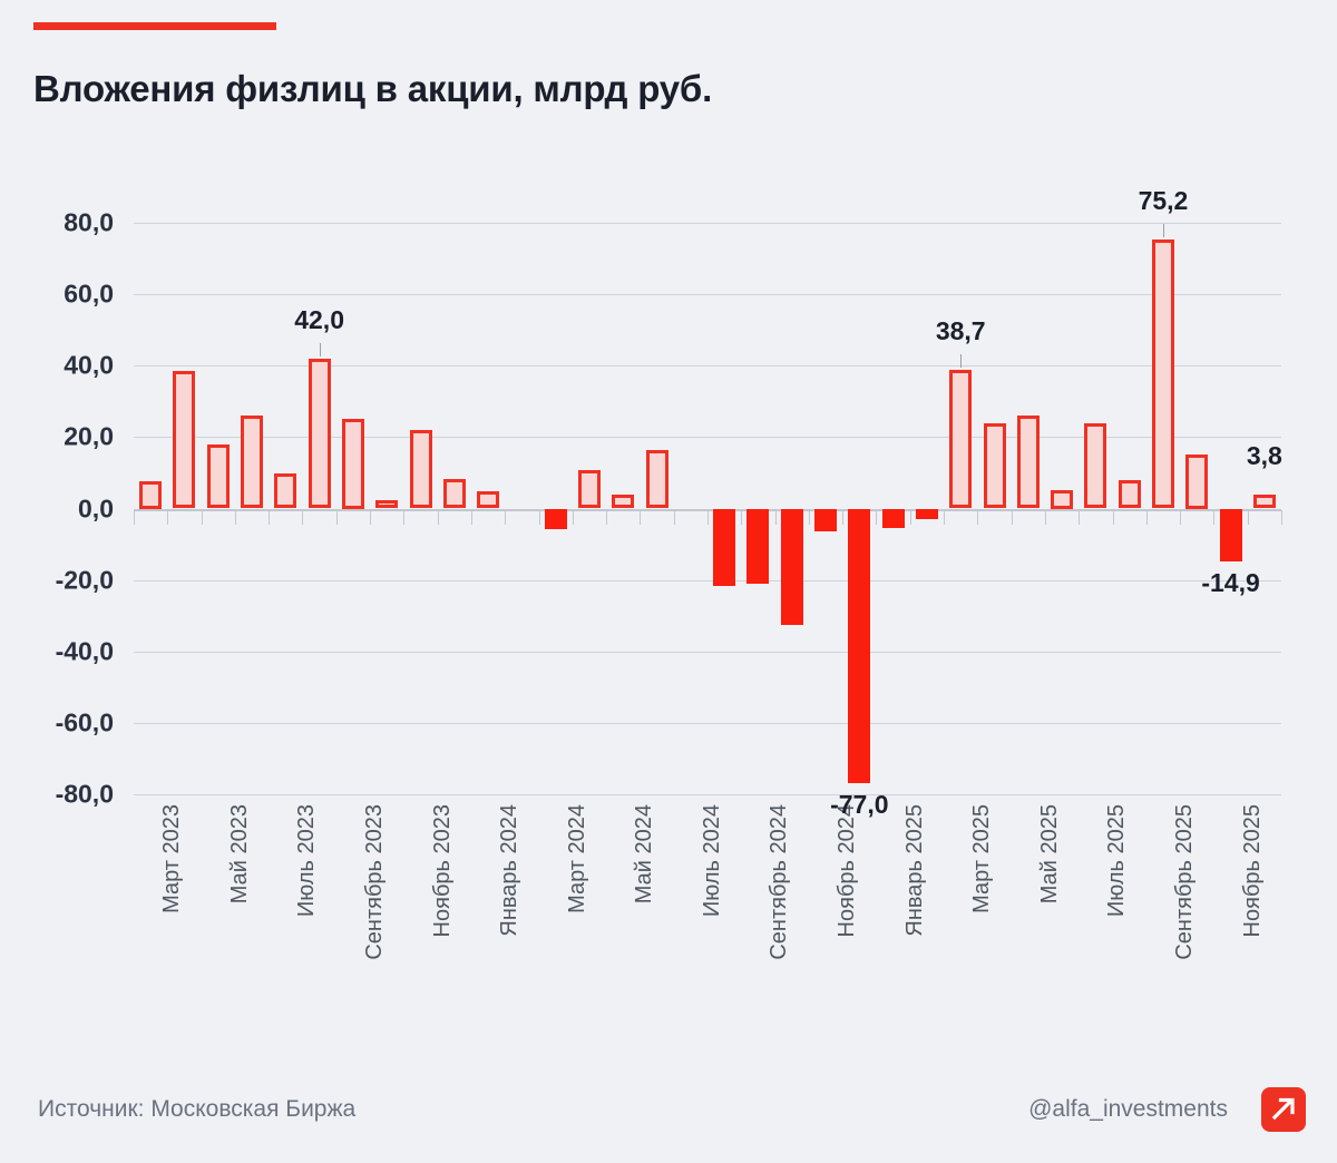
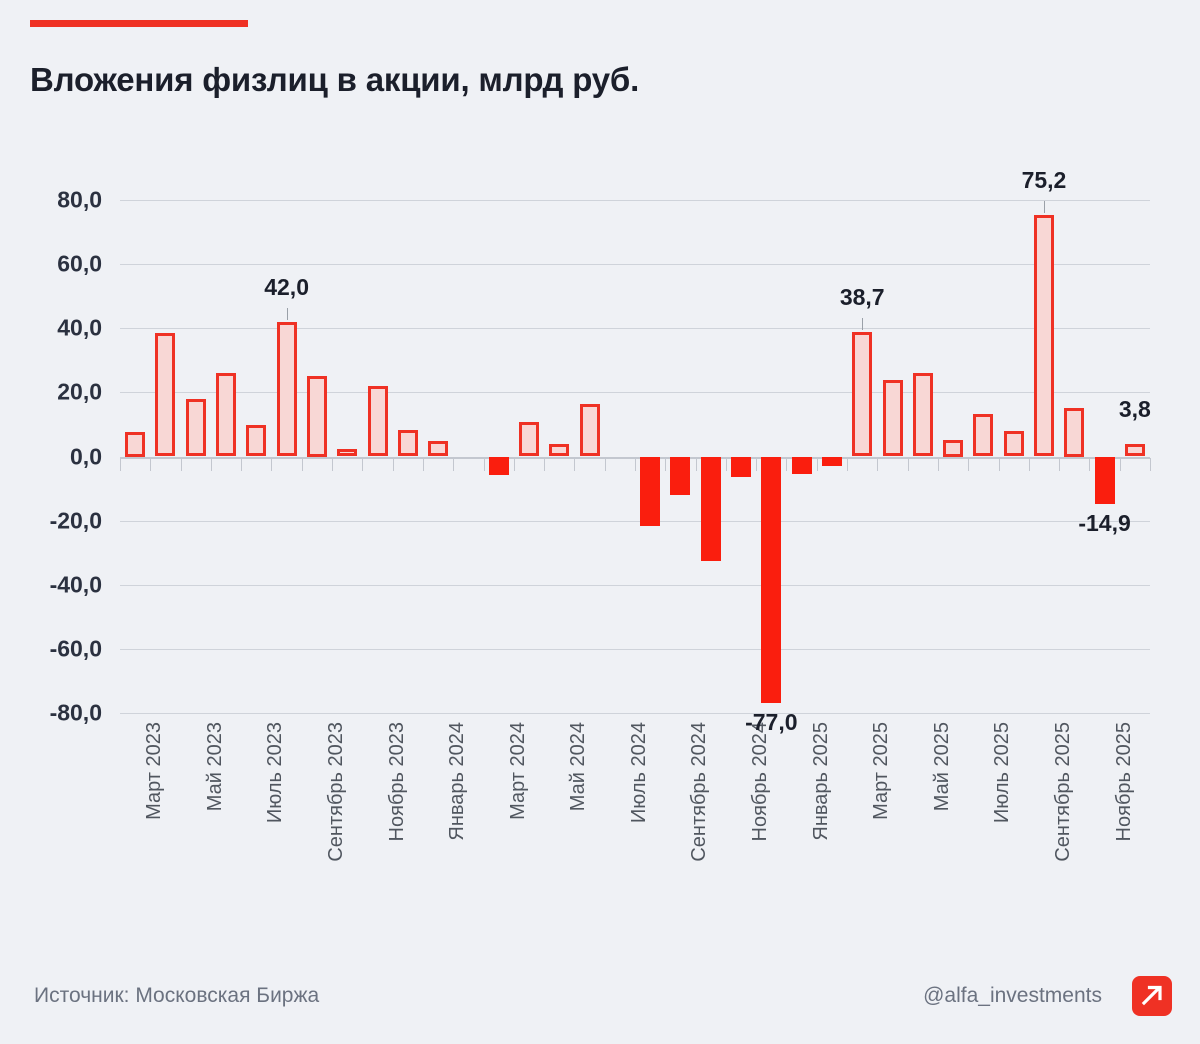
Сентябрь 2024: -21 -> -12
Июль 2025: 24 -> 13
